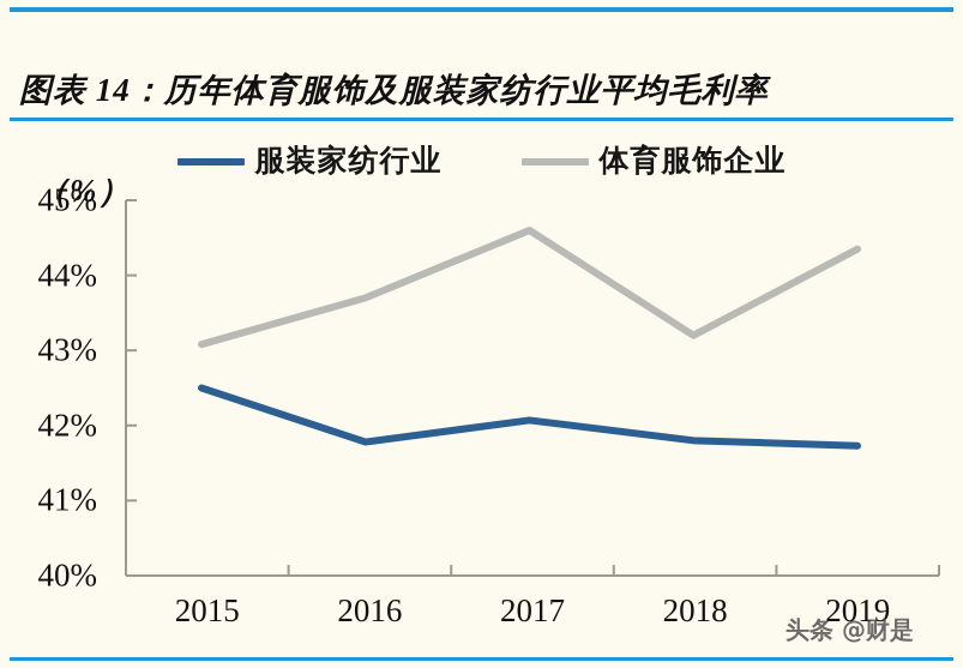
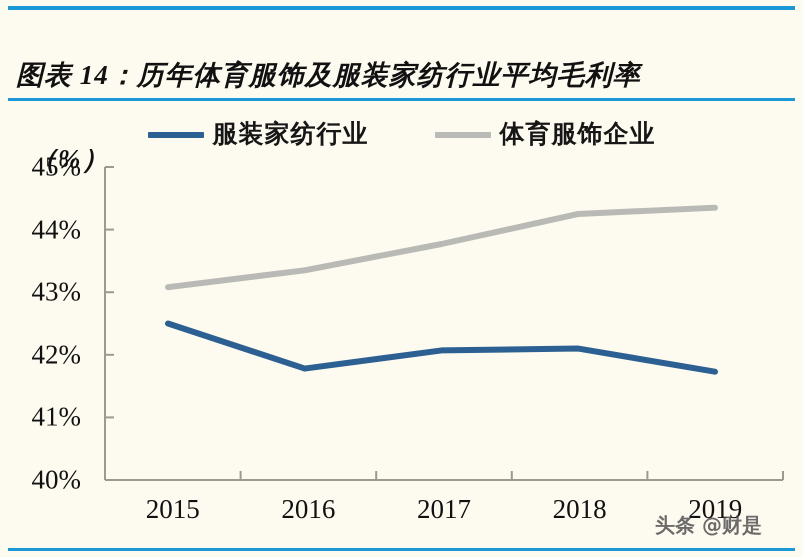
体育服饰企业/2016: 43.7% -> 43.4%
体育服饰企业/2017: 44.6% -> 43.8%
服装家纺行业/2018: 41.8% -> 42.1%
体育服饰企业/2018: 43.2% -> 44.2%
